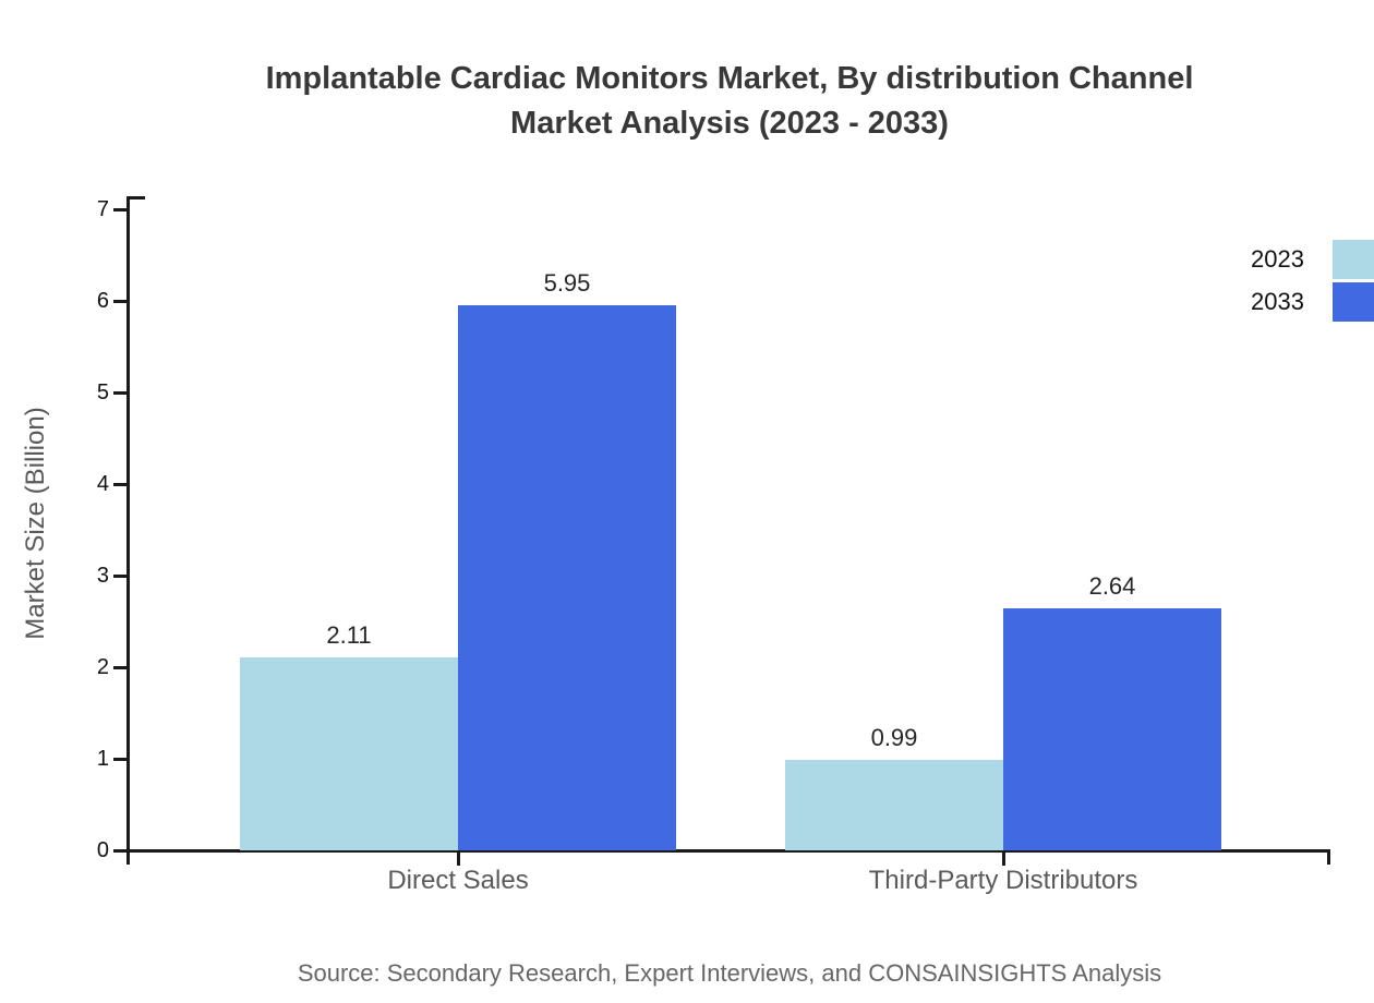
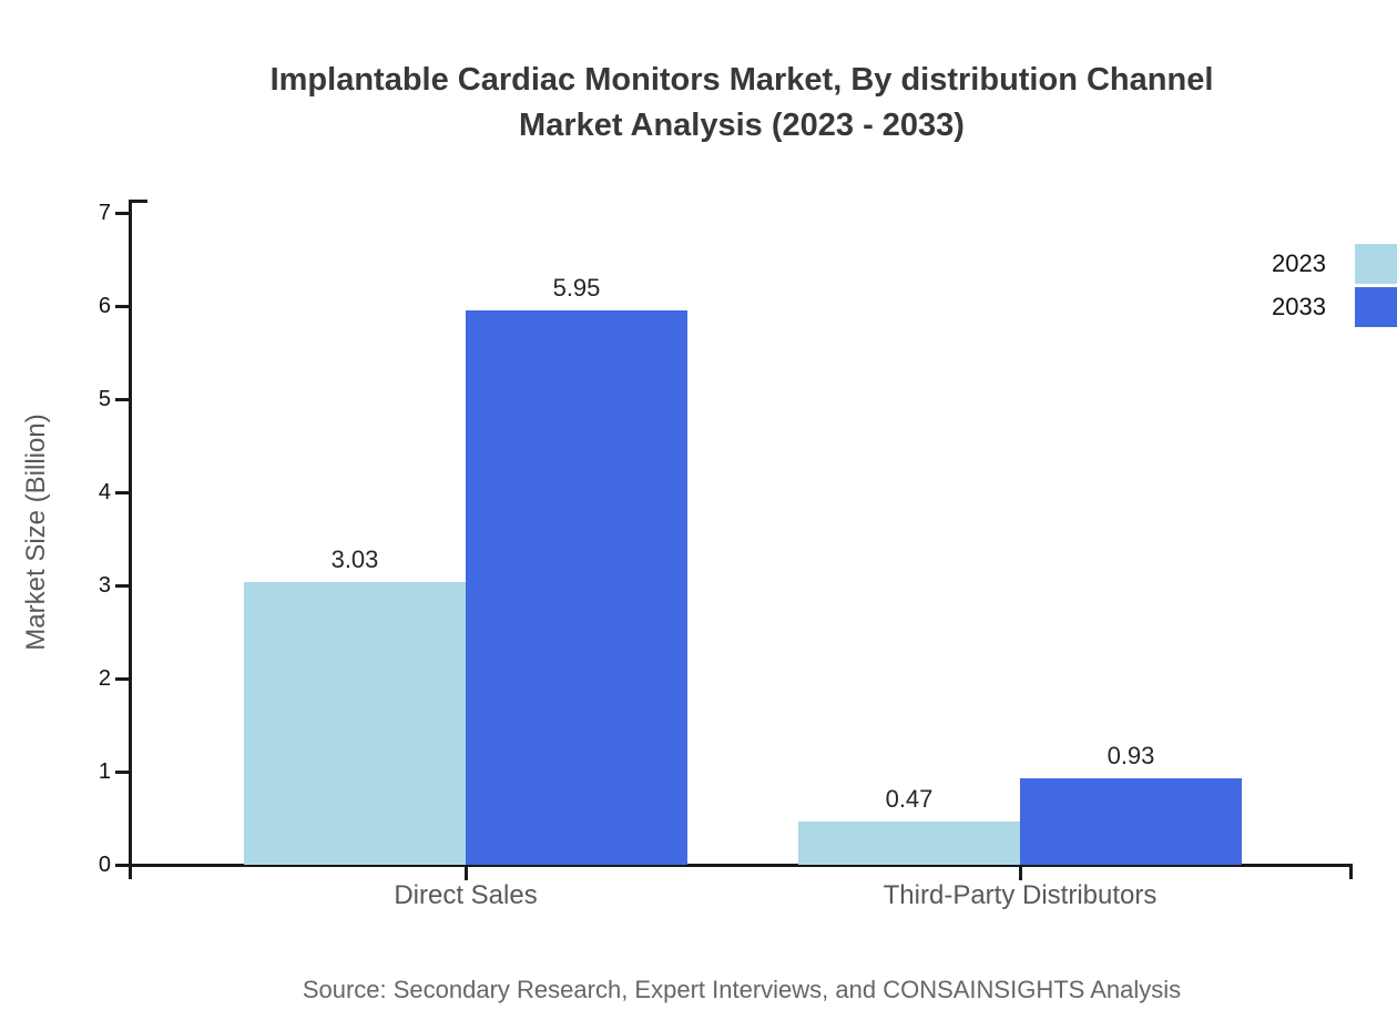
2023/Direct Sales: 2.11 -> 3.03
2023/Third-Party Distributors: 0.99 -> 0.47
2033/Third-Party Distributors: 2.64 -> 0.93
